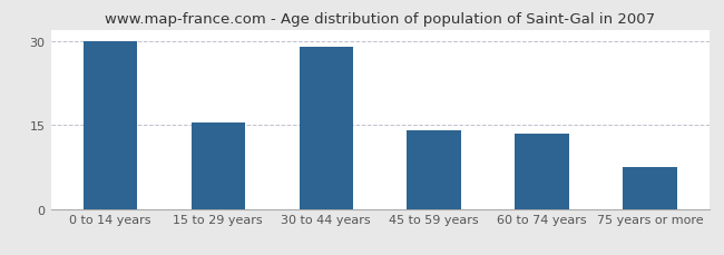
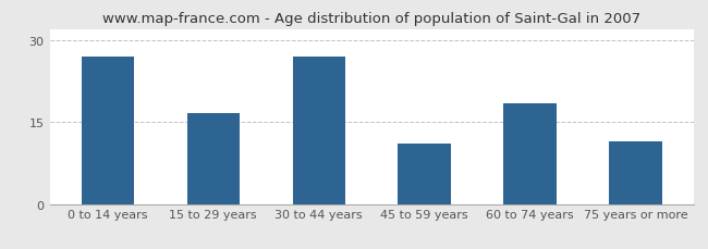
0 to 14 years: 30.0 -> 27.0
15 to 29 years: 15.5 -> 16.6
30 to 44 years: 29.0 -> 27.0
45 to 59 years: 14.0 -> 11.0
60 to 74 years: 13.5 -> 18.4
75 years or more: 7.5 -> 11.4
